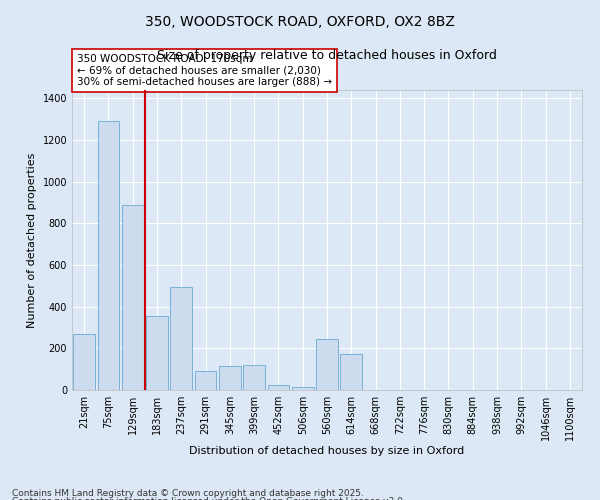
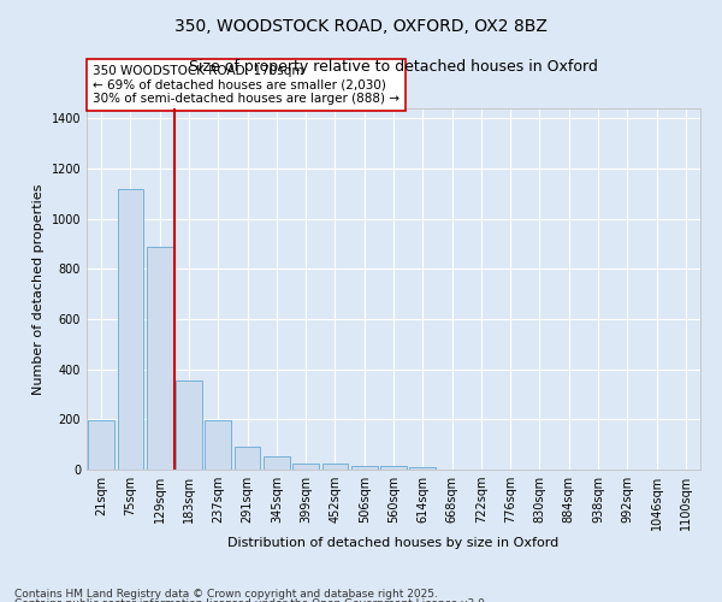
21sqm: 270 -> 197
75sqm: 1290 -> 1120
237sqm: 495 -> 197
345sqm: 115 -> 55
399sqm: 120 -> 25
560sqm: 245 -> 15
614sqm: 175 -> 10
